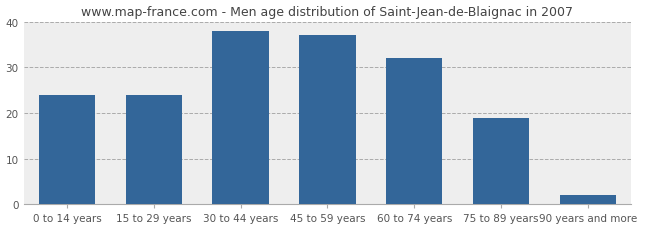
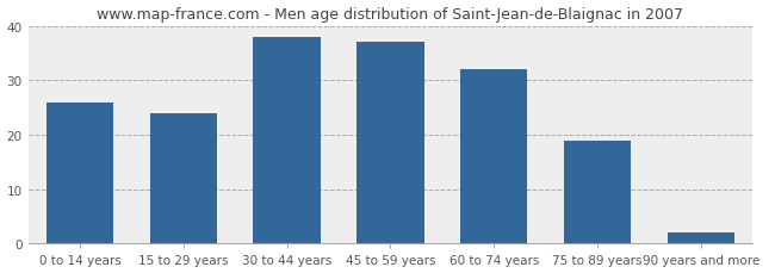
0 to 14 years: 24 -> 26
